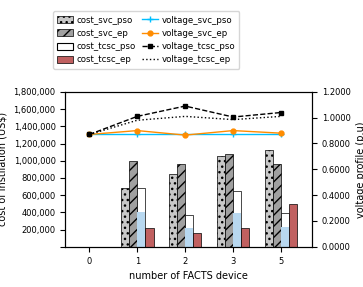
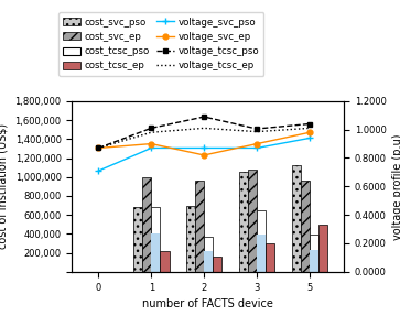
voltage_svc_pso/0: 0.87 -> 0.71
cost_svc_pso/2: 840,000 -> 700,000
voltage_svc_ep/2: 0.86 -> 0.82
cost_tcsc_ep/3: 220,000 -> 300,000
voltage_svc_pso/5: 0.87 -> 0.94
voltage_svc_ep/5: 0.88 -> 0.98
